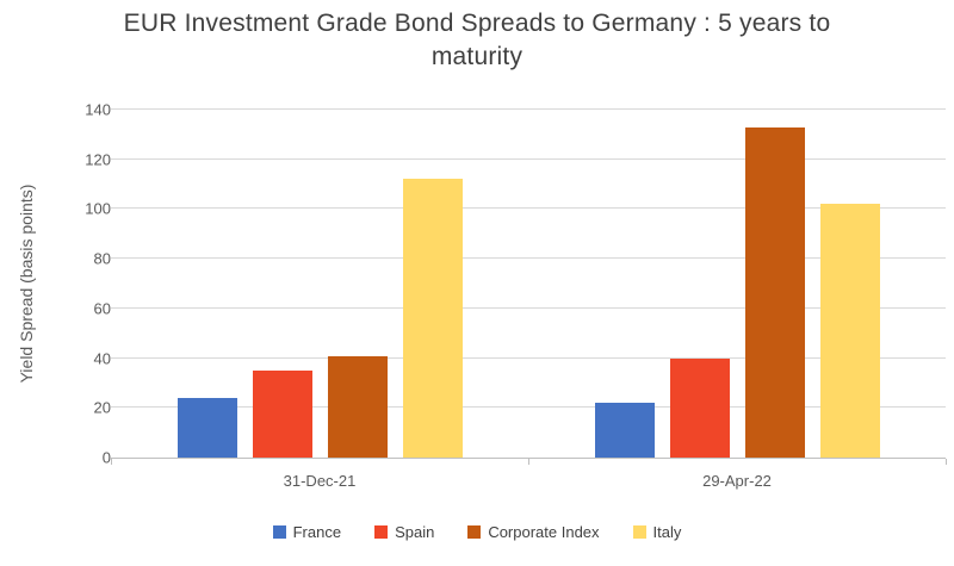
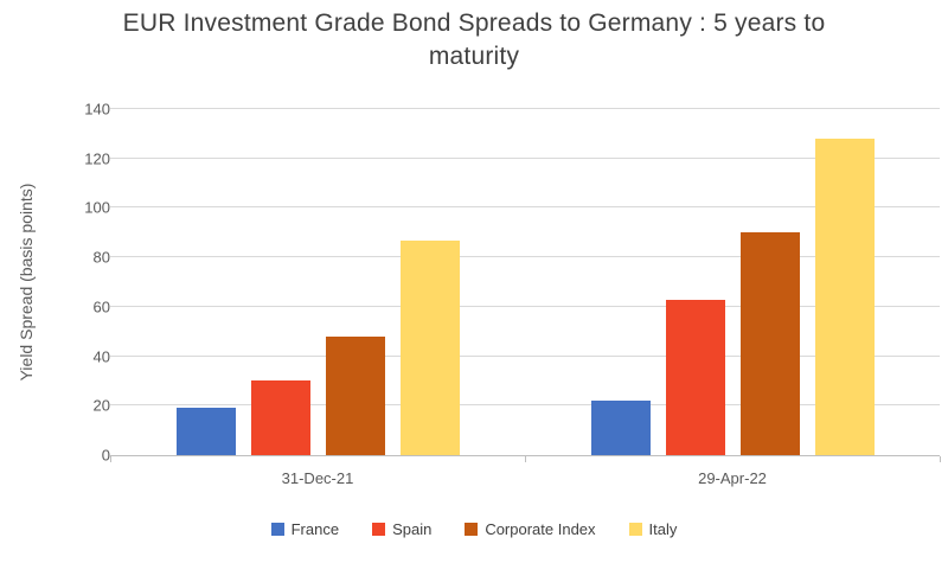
France/31-Dec-21: 24 -> 19
Spain/31-Dec-21: 35 -> 30
Corporate Index/31-Dec-21: 41 -> 48
Italy/31-Dec-21: 112 -> 87
Spain/29-Apr-22: 40 -> 63
Corporate Index/29-Apr-22: 133 -> 90
Italy/29-Apr-22: 102 -> 128
